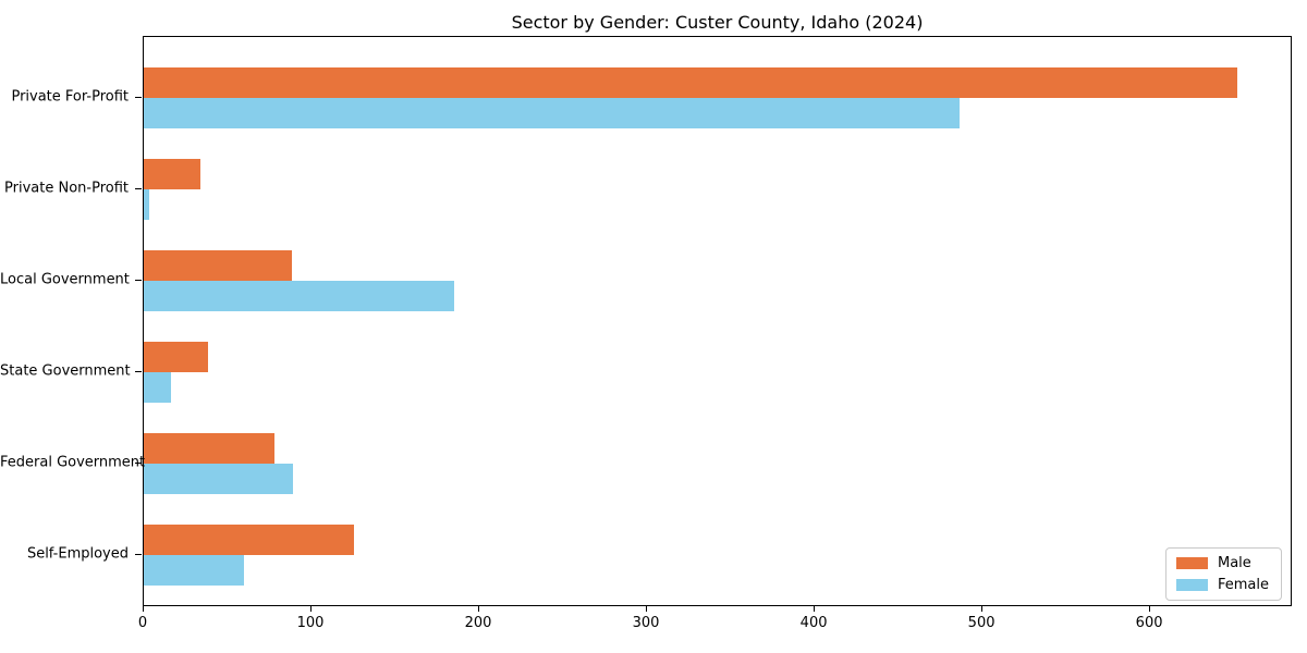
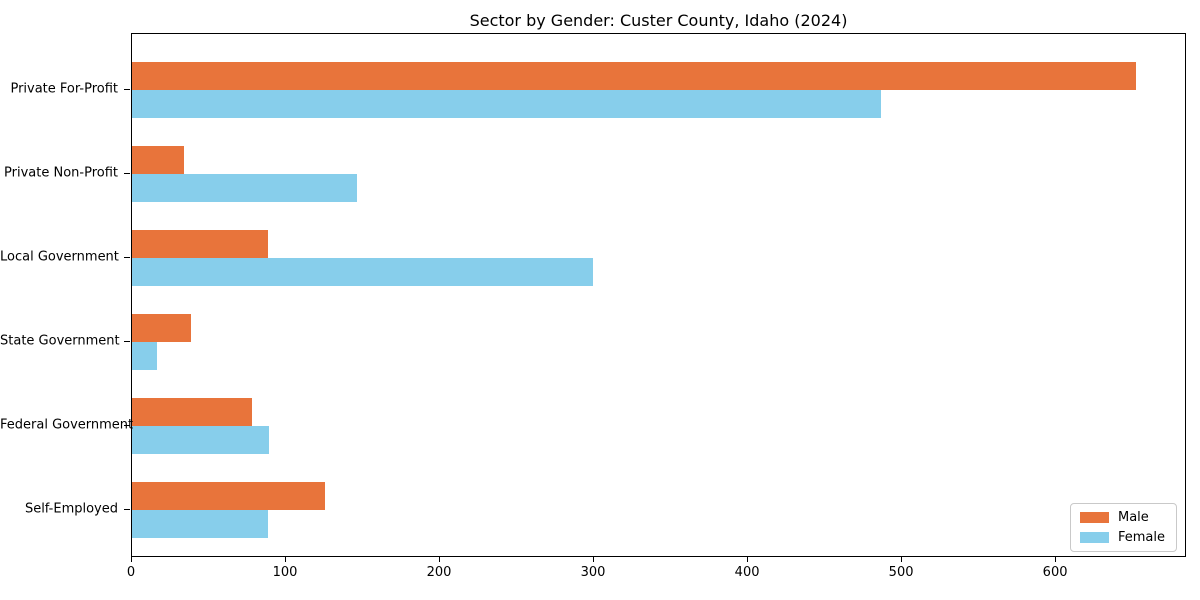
Female/Private Non-Profit: 3 -> 146
Female/Local Government: 185 -> 299
Female/Self-Employed: 60 -> 88
